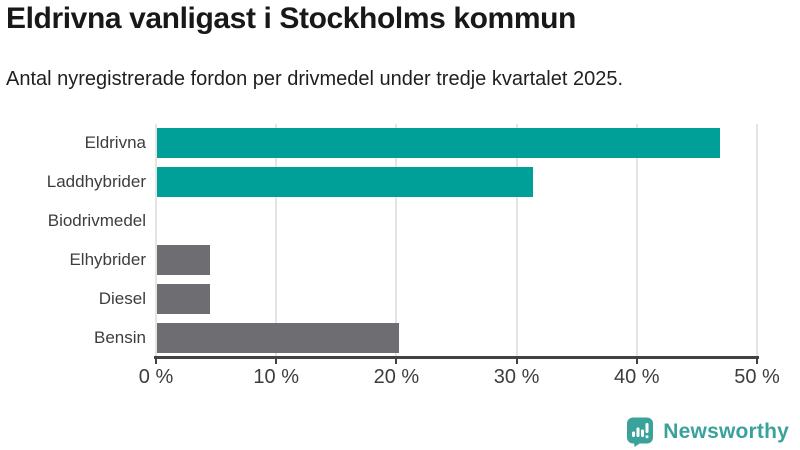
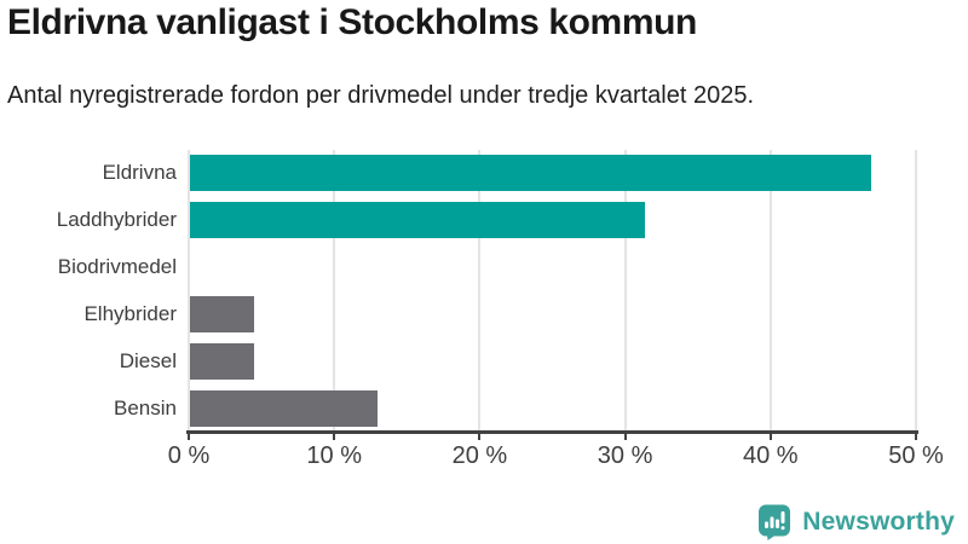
Bensin: 20.1% -> 12.9%
